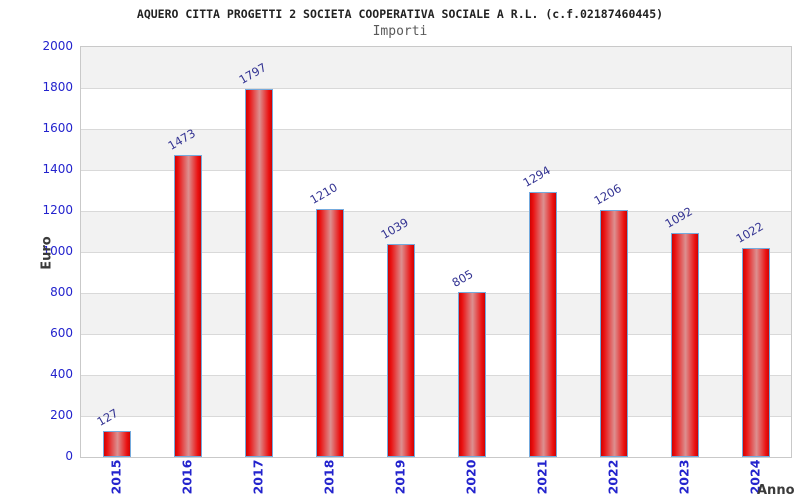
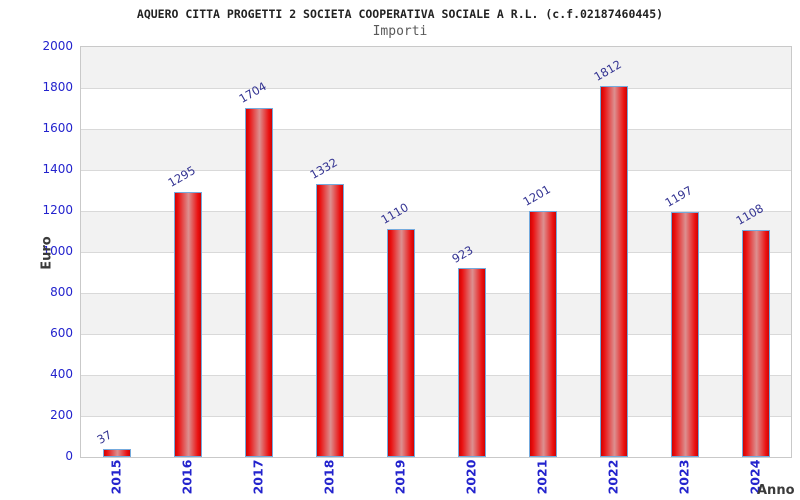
2015: 127 -> 37
2016: 1473 -> 1295
2017: 1797 -> 1704
2018: 1210 -> 1332
2019: 1039 -> 1110
2020: 805 -> 923
2021: 1294 -> 1201
2022: 1206 -> 1812
2023: 1092 -> 1197
2024: 1022 -> 1108
